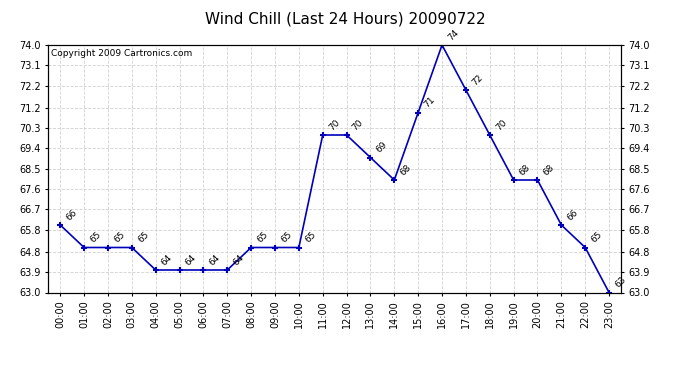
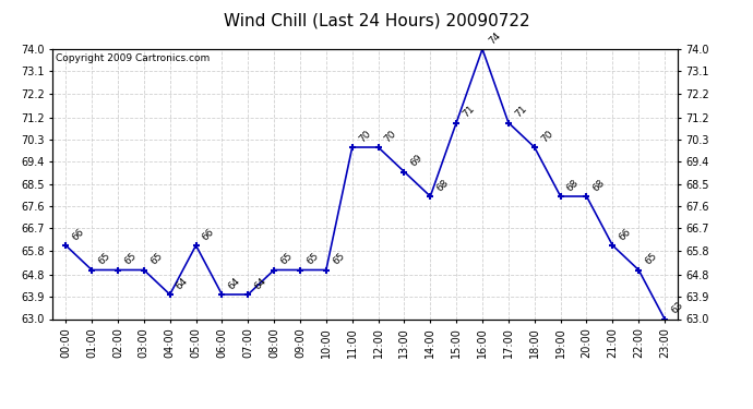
05:00: 64 -> 66
17:00: 72 -> 71
